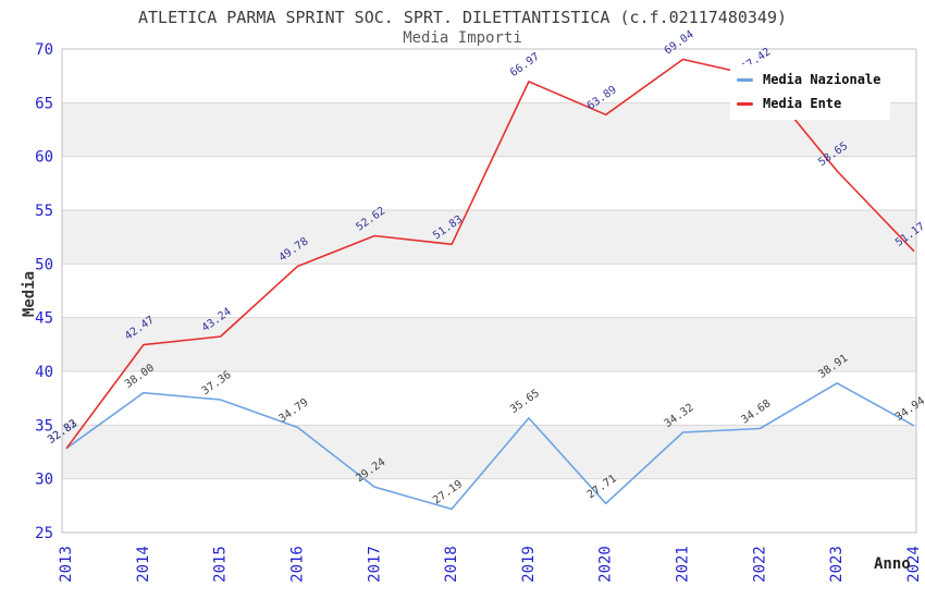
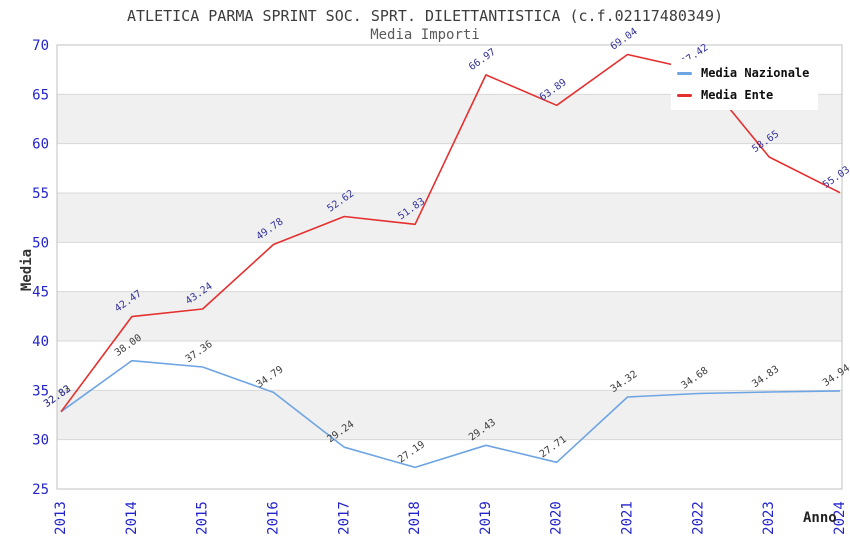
Media Nazionale/2019: 35.65 -> 29.43
Media Nazionale/2023: 38.91 -> 34.83
Media Ente/2024: 51.17 -> 55.03
